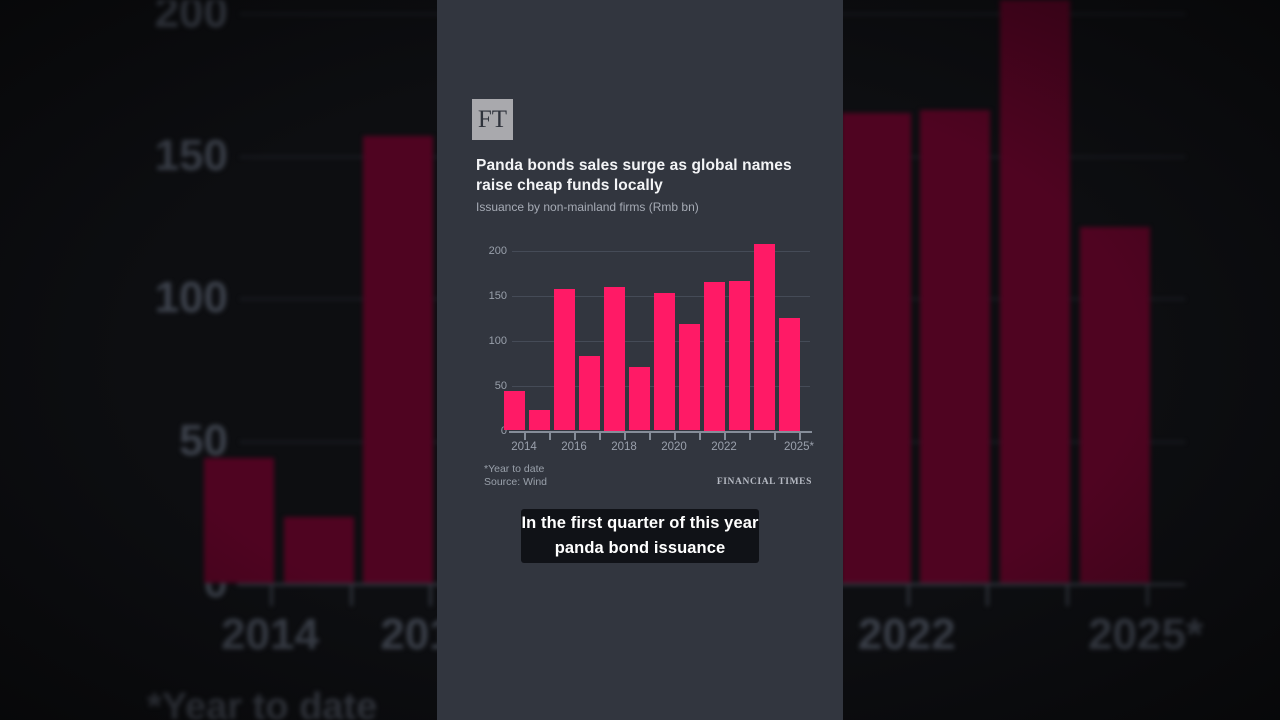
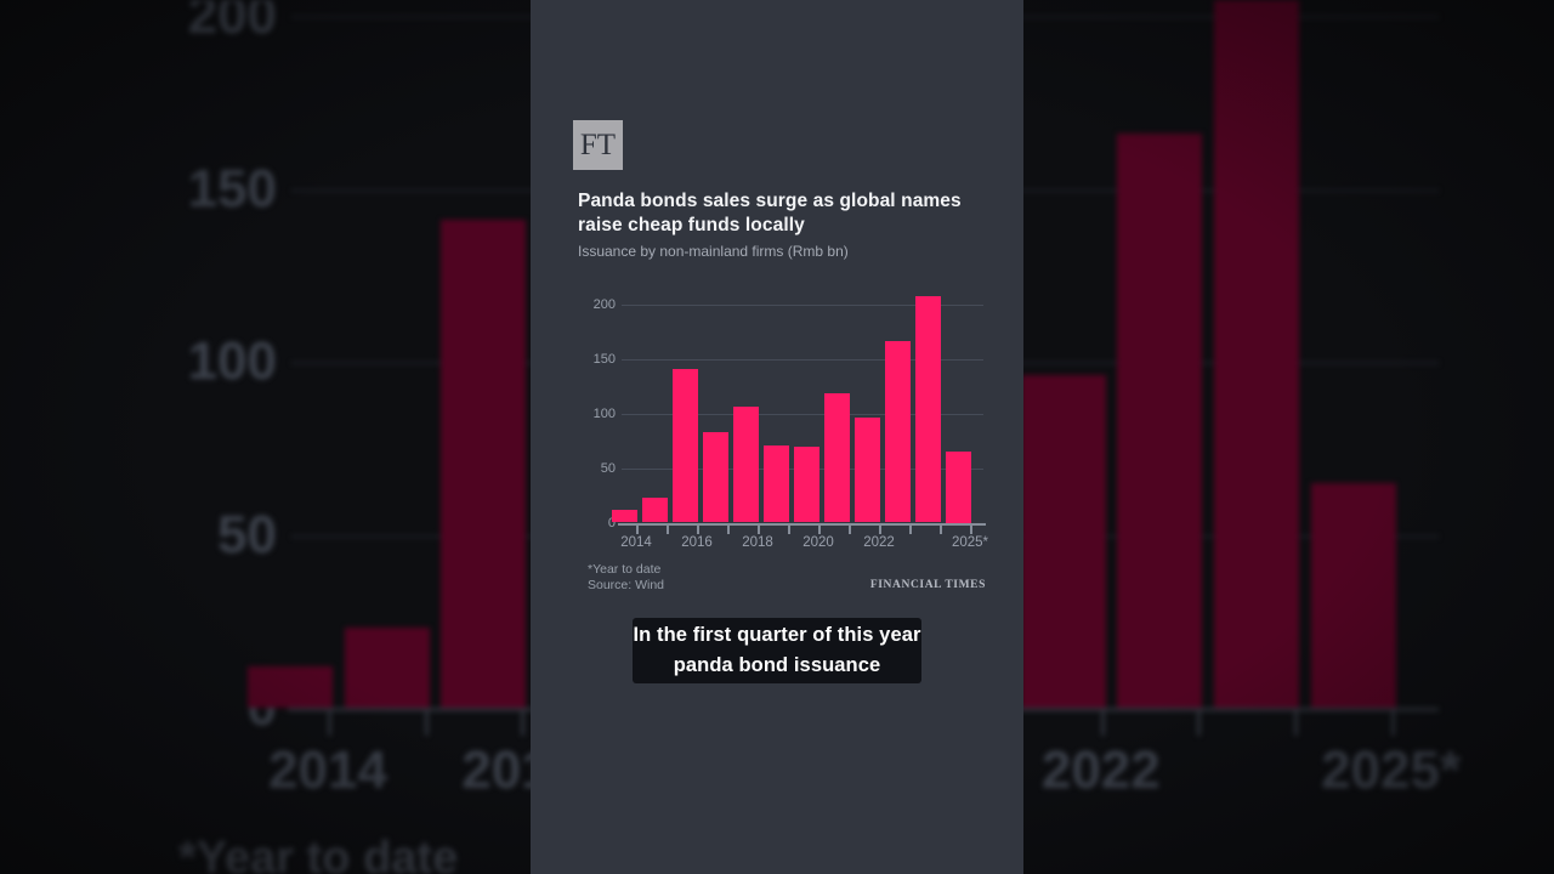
2014: 44 -> 12
2016: 157 -> 141
2018: 160 -> 106
2020: 153 -> 69
2022: 165 -> 96
2025*: 125 -> 65
